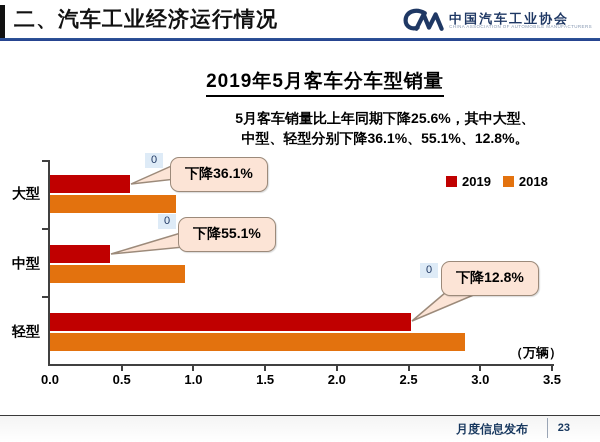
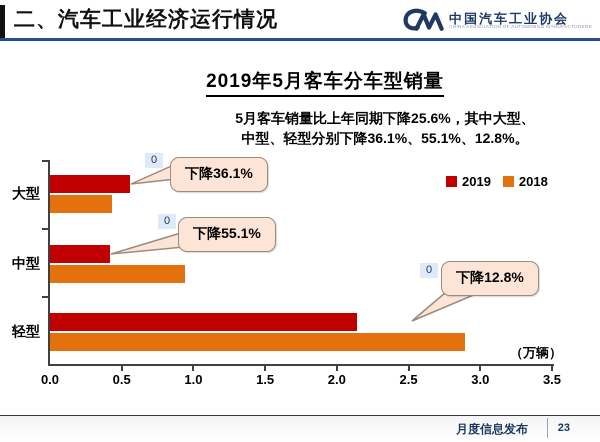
2018/大型: 0.88 -> 0.43
2019/轻型: 2.52 -> 2.14
